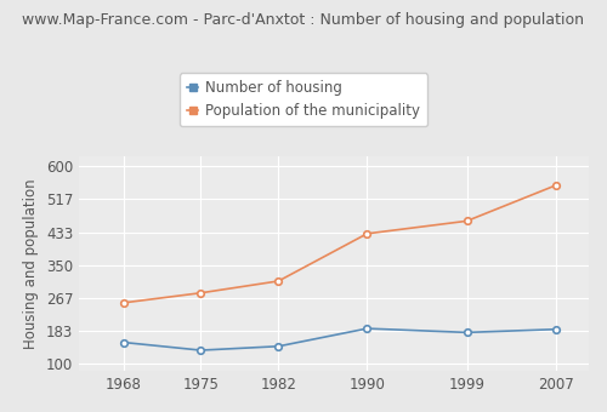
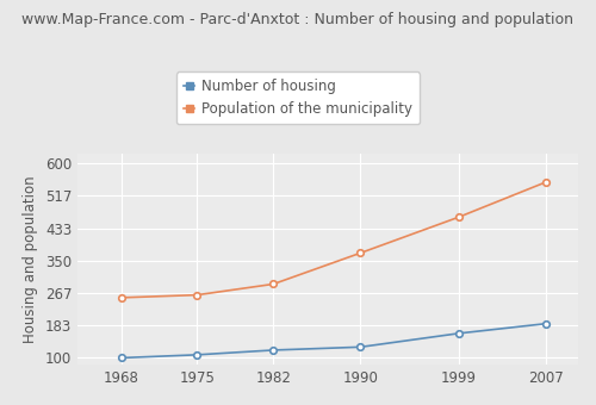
Number of housing/1968: 155 -> 100
Number of housing/1975: 135 -> 108
Population of the municipality/1975: 280 -> 262
Number of housing/1982: 145 -> 120
Population of the municipality/1982: 310 -> 290
Number of housing/1990: 190 -> 128
Population of the municipality/1990: 430 -> 370
Number of housing/1999: 180 -> 163
